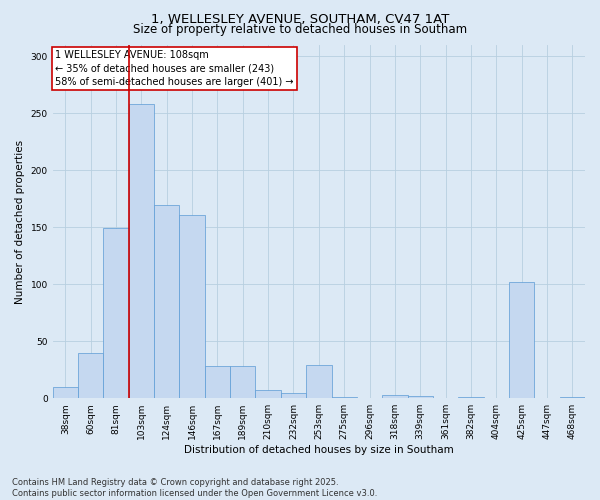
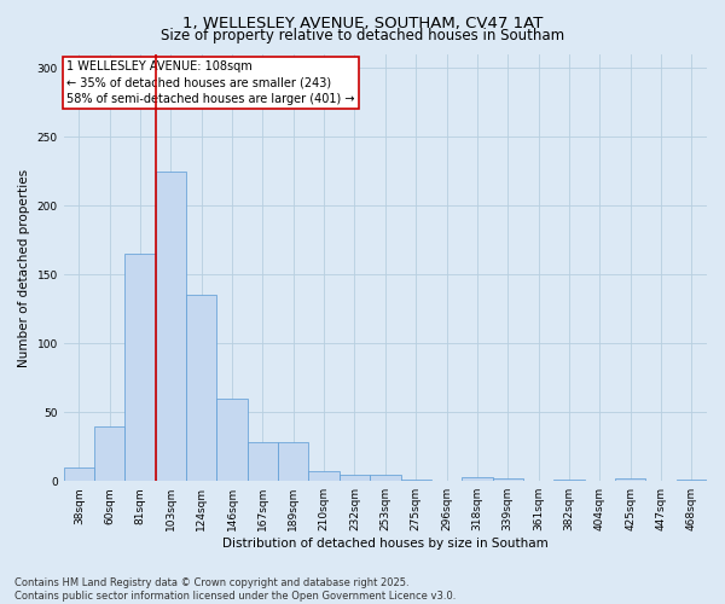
81sqm: 149 -> 165
103sqm: 258 -> 225
124sqm: 170 -> 135
146sqm: 161 -> 60
253sqm: 29 -> 5
425sqm: 102 -> 2
